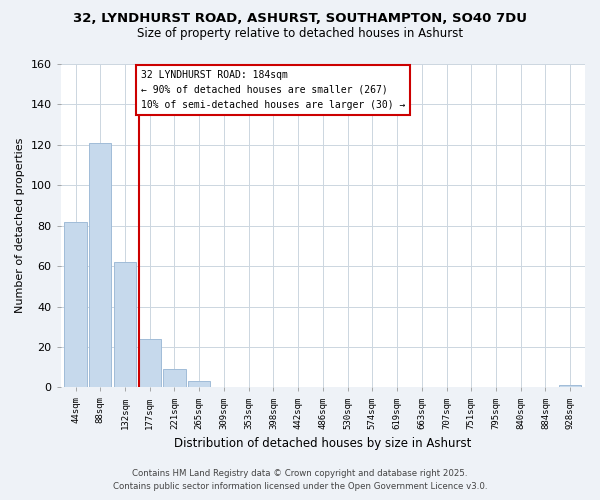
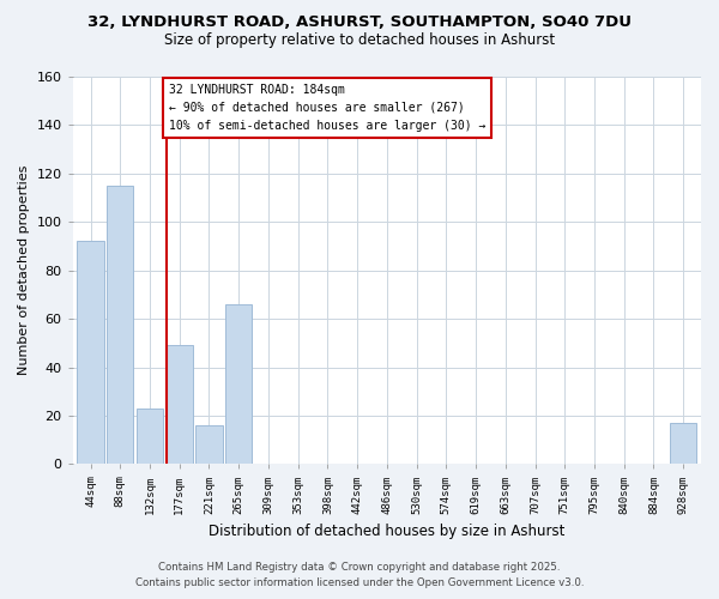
44sqm: 82 -> 92
88sqm: 121 -> 115
132sqm: 62 -> 23
177sqm: 24 -> 49
221sqm: 9 -> 16
265sqm: 3 -> 66
928sqm: 1 -> 17
